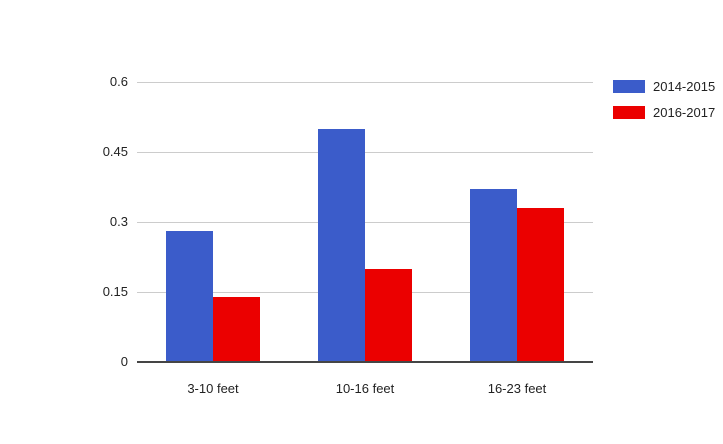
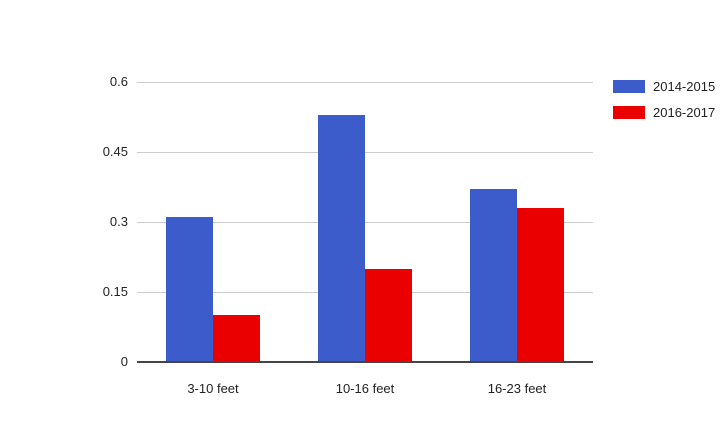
2014-2015/3-10 feet: 0.28 -> 0.31
2016-2017/3-10 feet: 0.14 -> 0.10
2014-2015/10-16 feet: 0.50 -> 0.53
